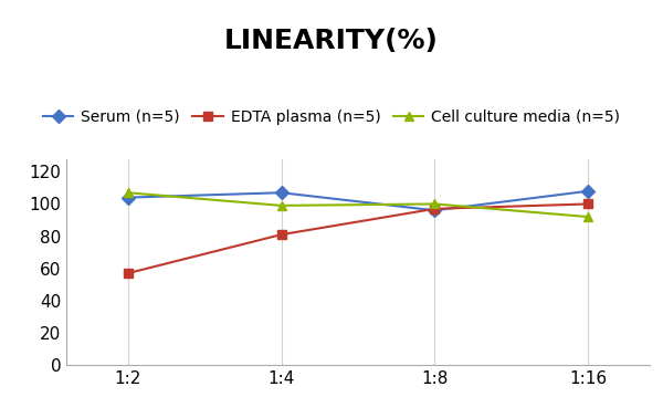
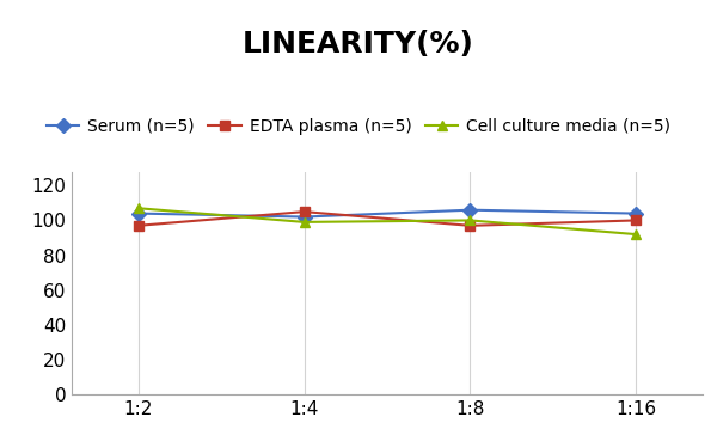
EDTA plasma (n=5)/1:2: 57 -> 97
Serum (n=5)/1:4: 107 -> 102
EDTA plasma (n=5)/1:4: 81 -> 105
Serum (n=5)/1:8: 96 -> 106
Serum (n=5)/1:16: 108 -> 104
